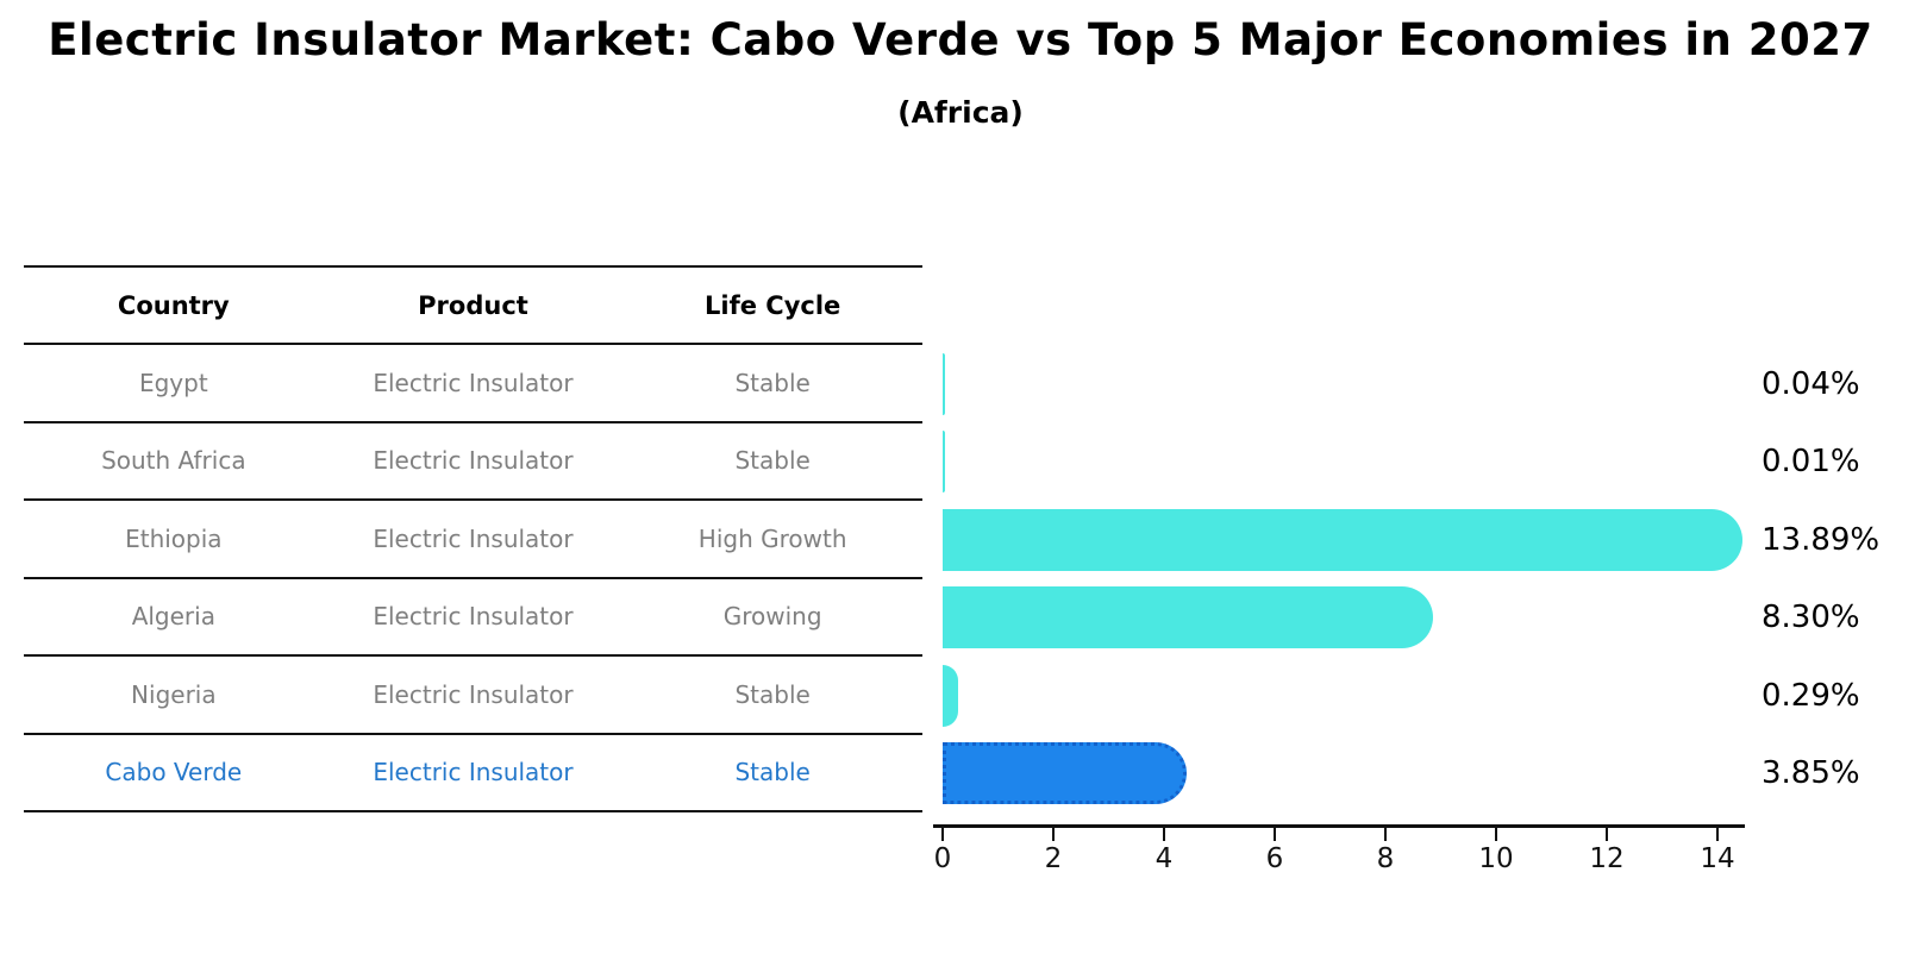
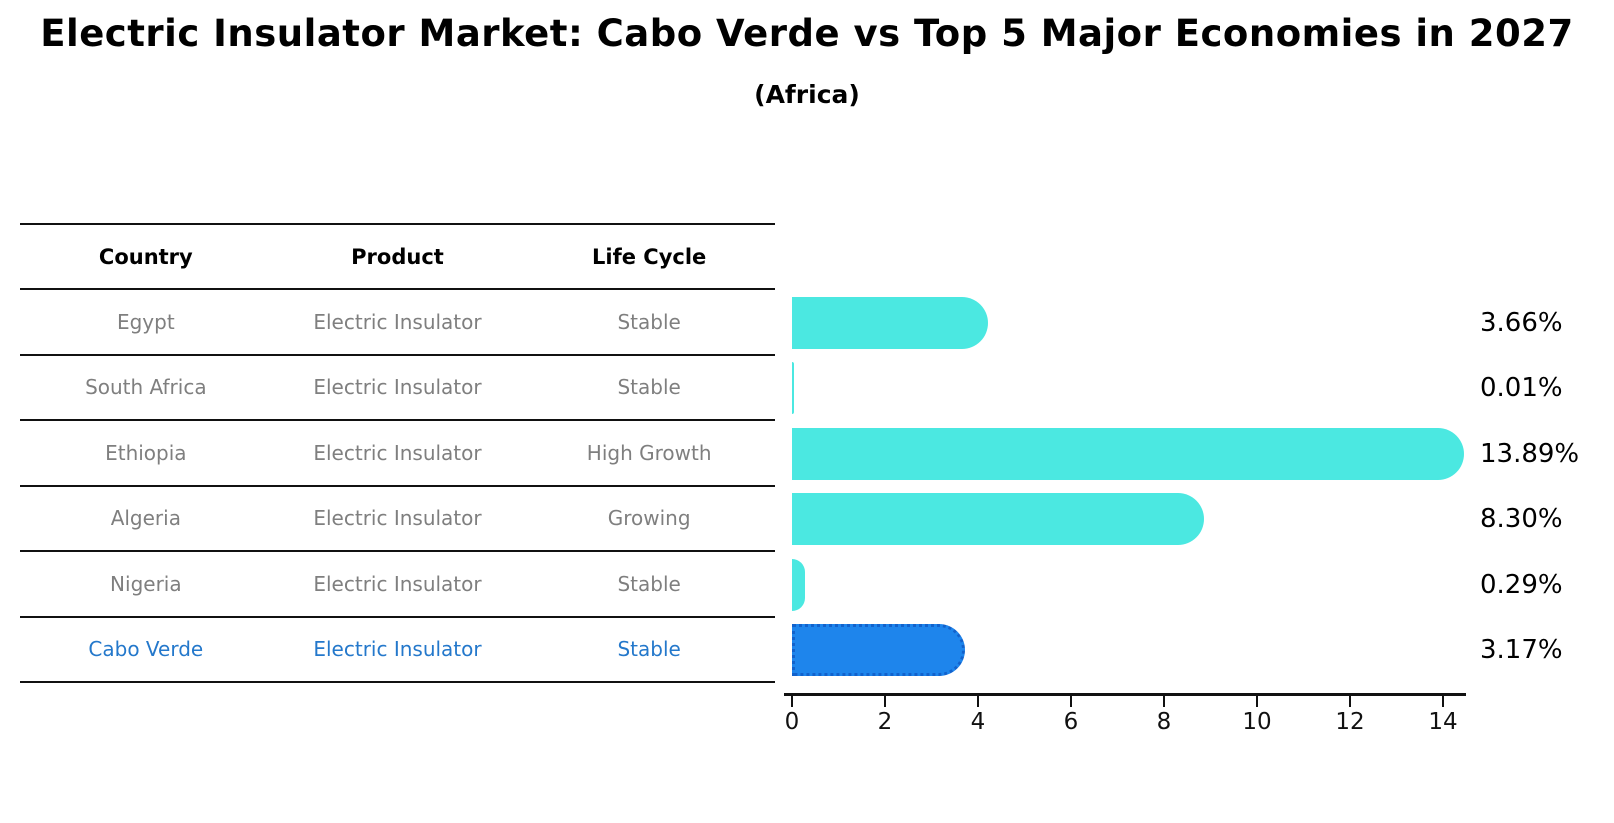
Egypt: 0.04% -> 3.66%
Cabo Verde: 3.85% -> 3.17%
